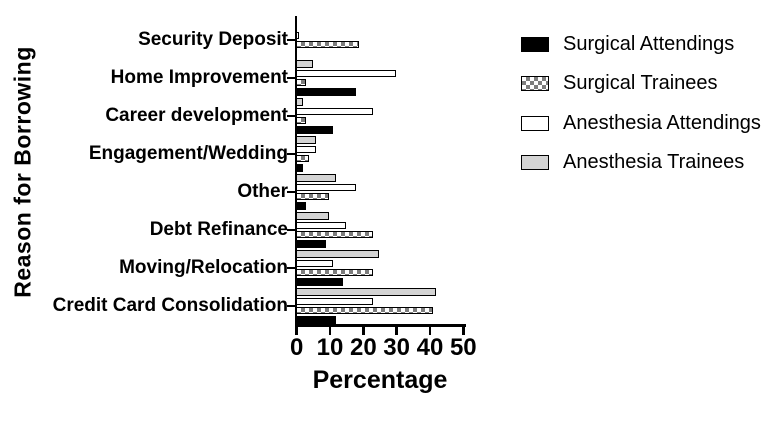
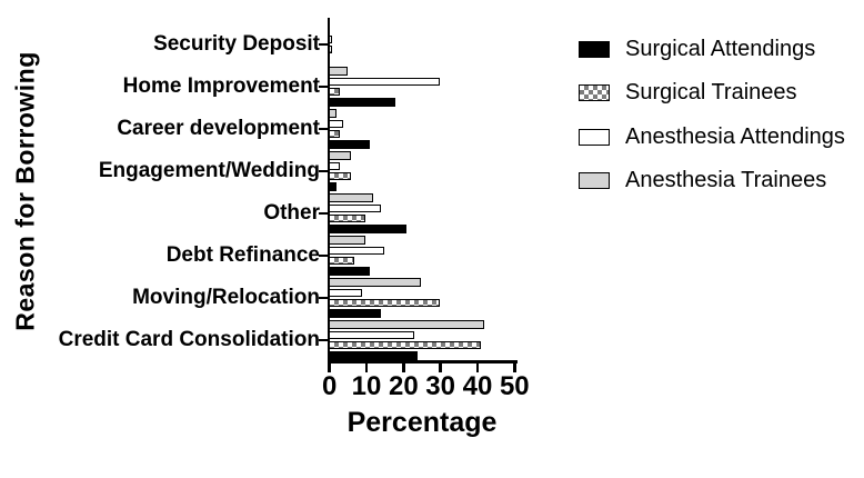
Surgical Trainees/Security Deposit: 19 -> 1
Anesthesia Attendings/Career development: 23 -> 4
Surgical Trainees/Engagement/Wedding: 4 -> 6
Anesthesia Attendings/Engagement/Wedding: 6 -> 3
Surgical Attendings/Other: 3 -> 21
Anesthesia Attendings/Other: 18 -> 14
Surgical Attendings/Debt Refinance: 9 -> 11
Surgical Trainees/Debt Refinance: 23 -> 7
Surgical Trainees/Moving/Relocation: 23 -> 30
Anesthesia Attendings/Moving/Relocation: 11 -> 9
Surgical Attendings/Credit Card Consolidation: 12 -> 24
